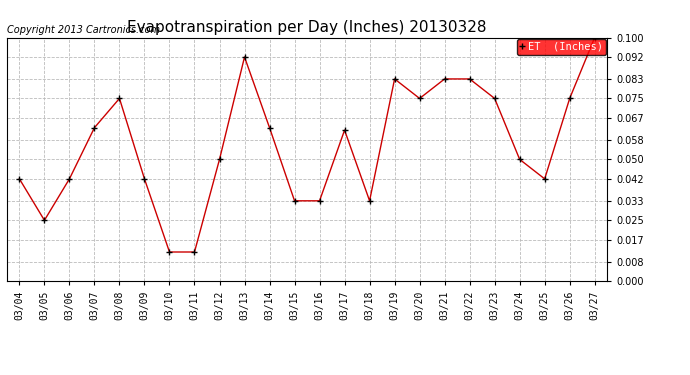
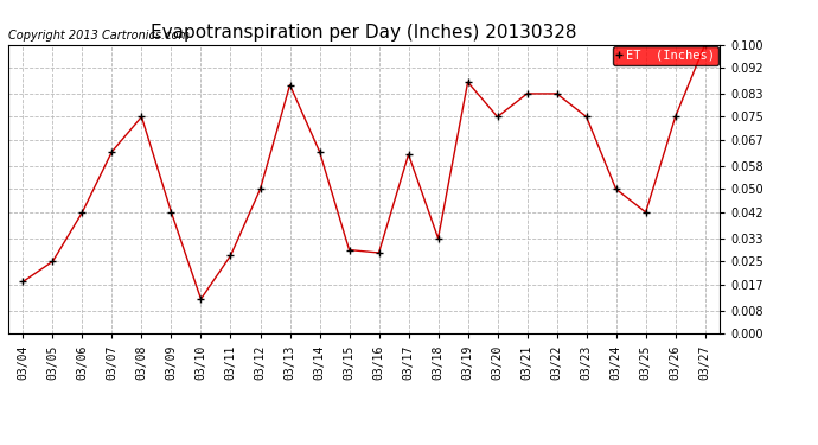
03/04: 0.042 -> 0.018
03/11: 0.012 -> 0.027
03/13: 0.092 -> 0.086
03/15: 0.033 -> 0.029
03/16: 0.033 -> 0.028
03/19: 0.083 -> 0.087
